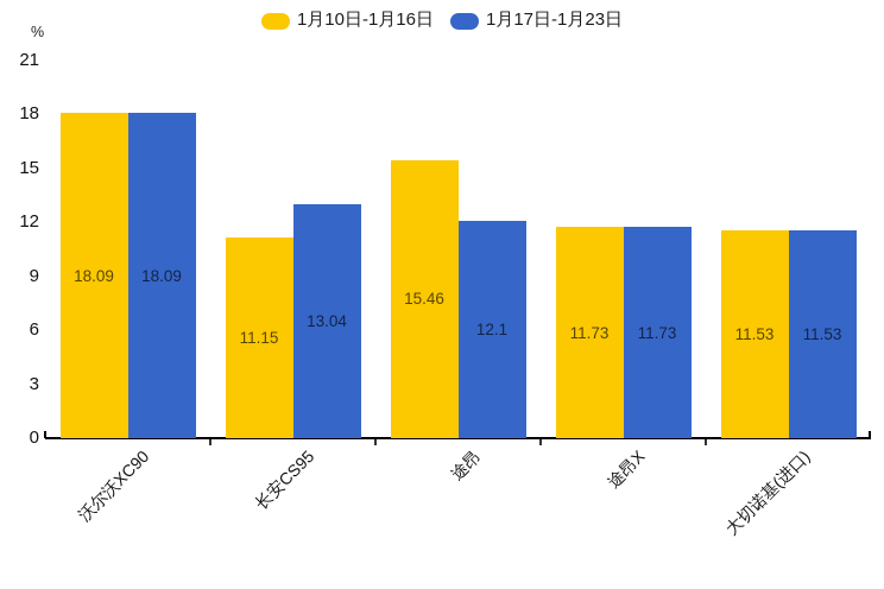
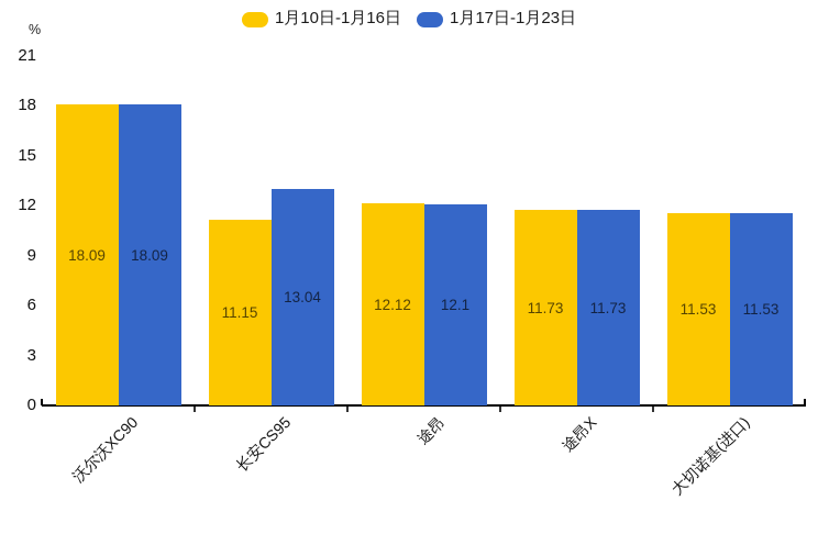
1月10日-1月16日/途昂: 15.46 -> 12.12
